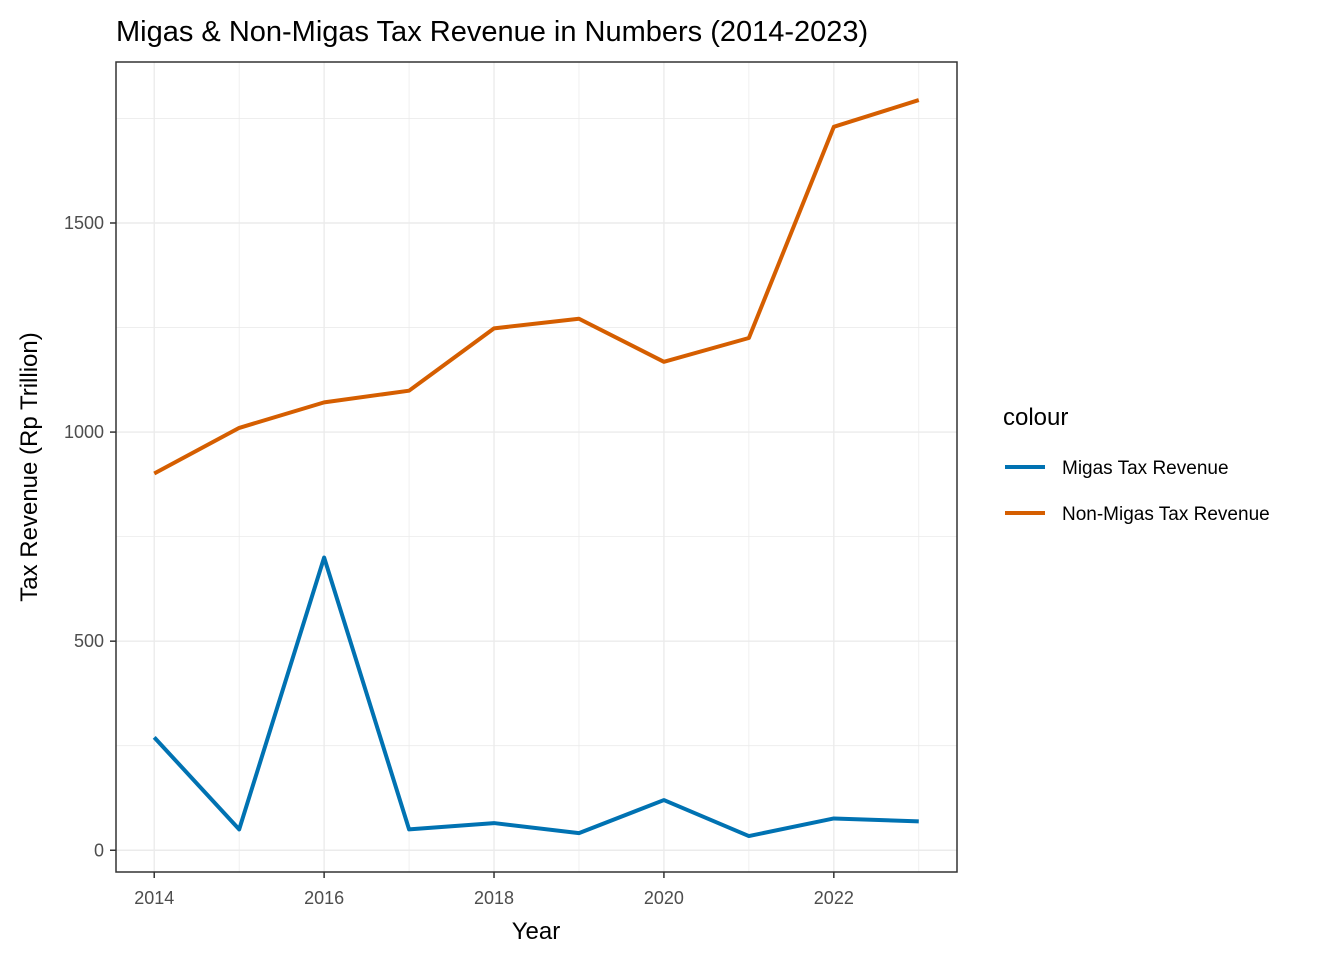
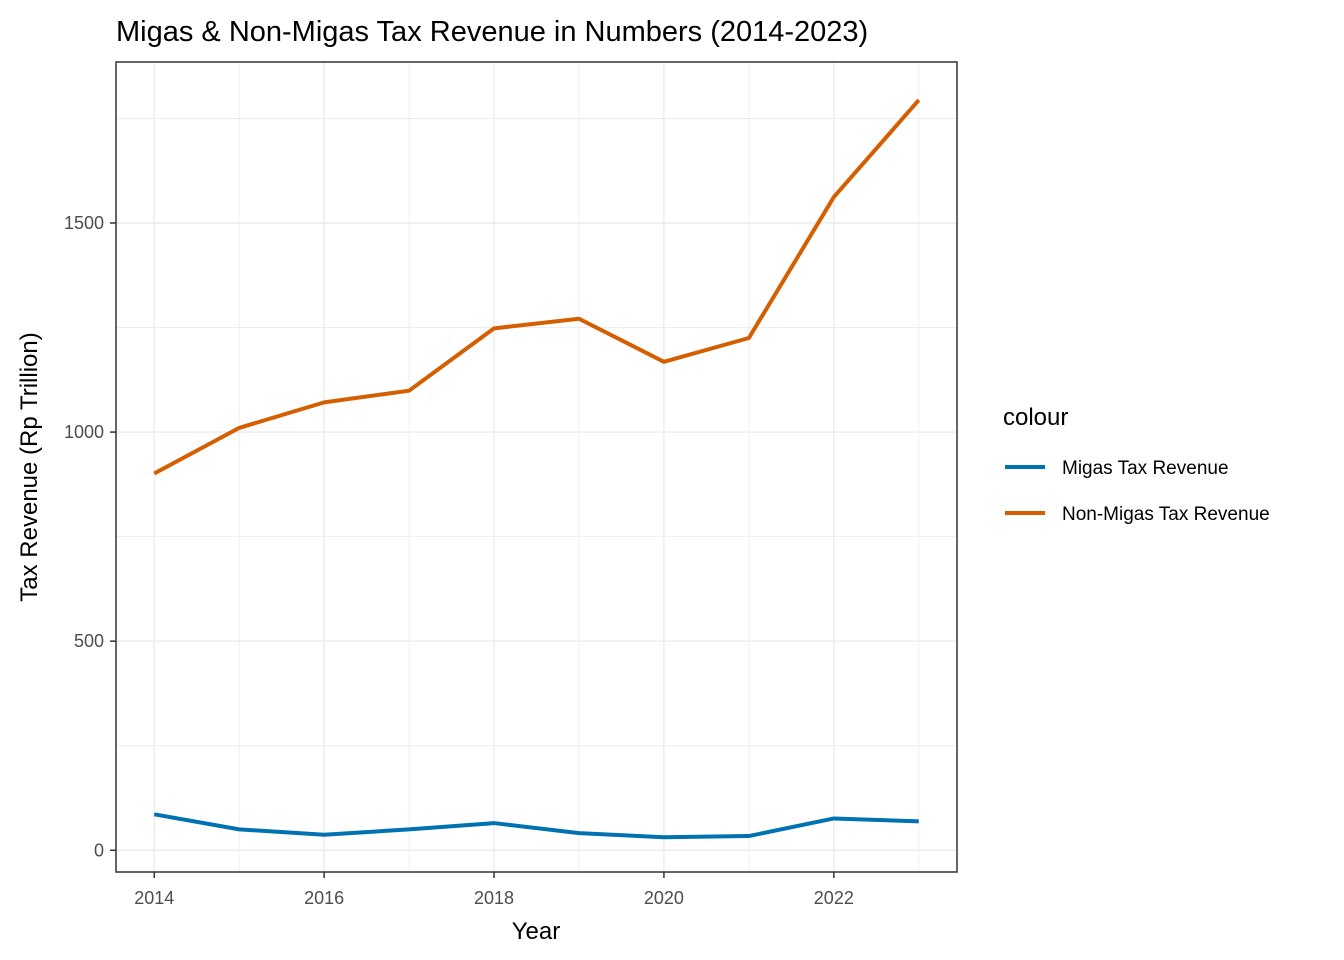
Migas Tax Revenue/2014: 270 -> 90
Migas Tax Revenue/2016: 700 -> 40
Migas Tax Revenue/2020: 120 -> 30
Non-Migas Tax Revenue/2022: 1730 -> 1560
